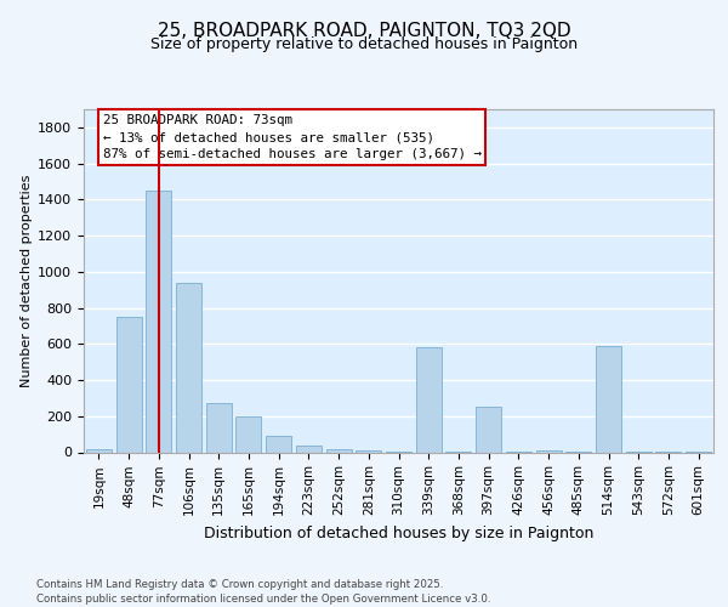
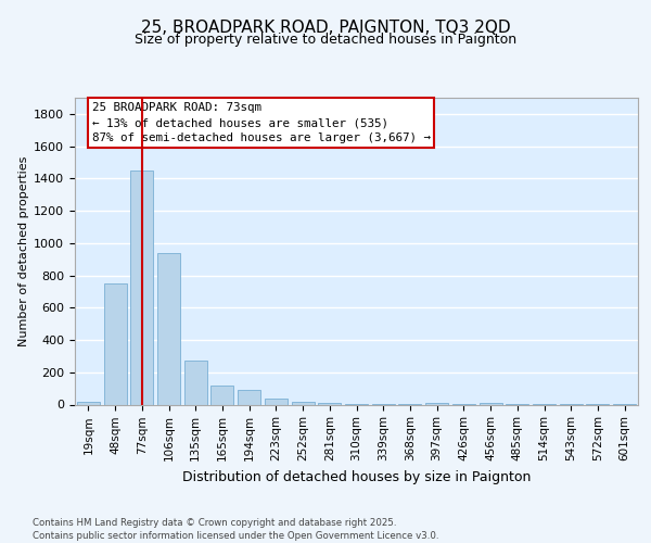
165sqm: 200 -> 120
339sqm: 580 -> 0
397sqm: 250 -> 10
514sqm: 590 -> 0
